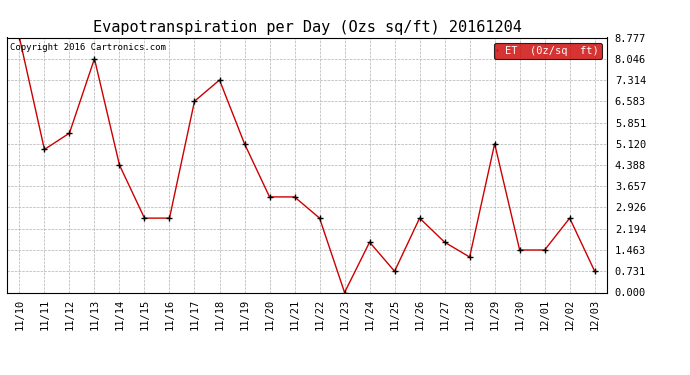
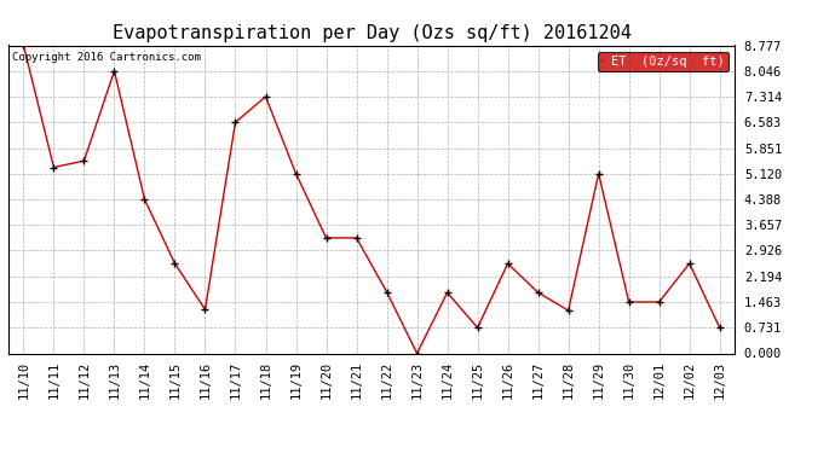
11/11: 4.92 -> 5.30
11/16: 2.56 -> 1.25
11/22: 2.56 -> 1.75
